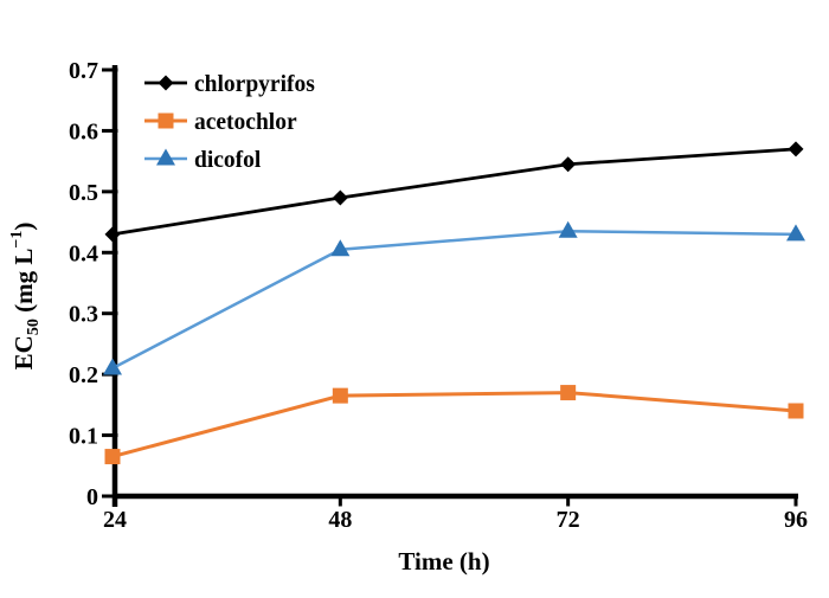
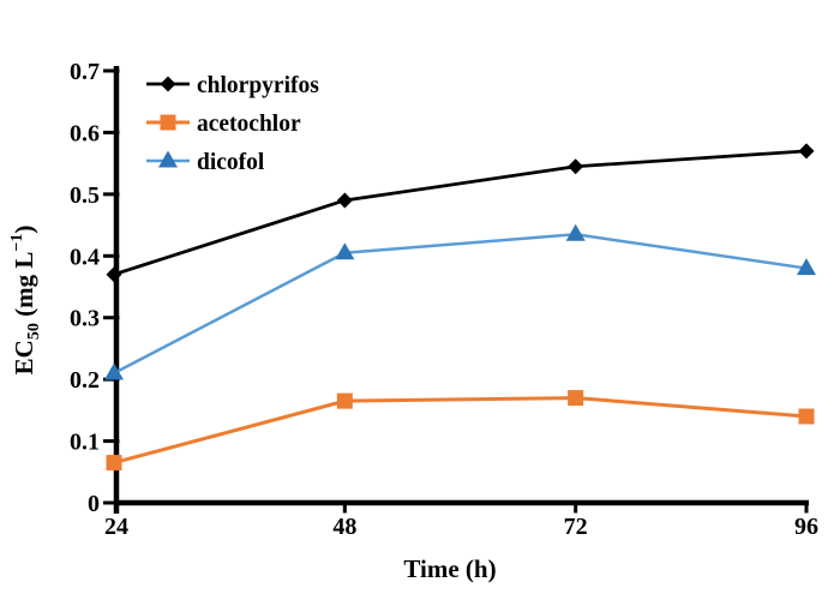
chlorpyrifos/24: 0.43 -> 0.37
dicofol/96: 0.43 -> 0.38
